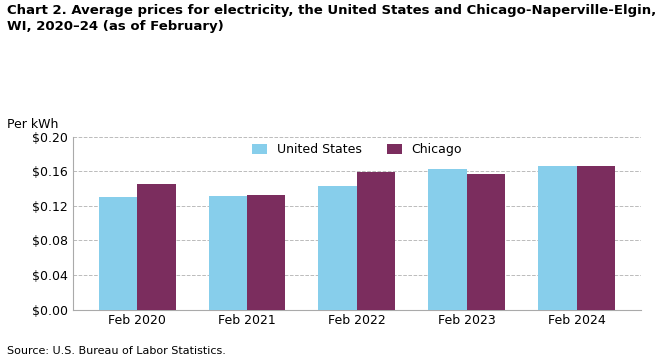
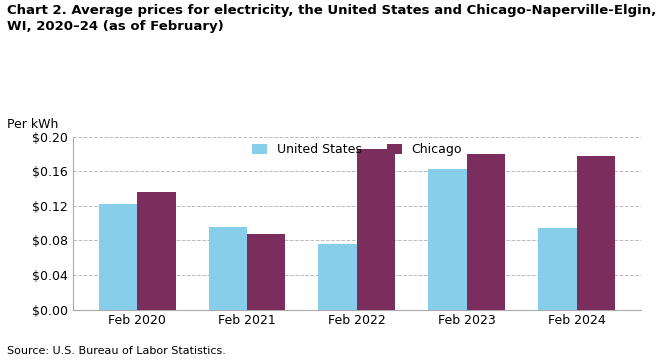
United States/Feb 2020: $0.130 -> $0.122
Chicago/Feb 2020: $0.145 -> $0.136
United States/Feb 2021: $0.132 -> $0.096
Chicago/Feb 2021: $0.133 -> $0.088
United States/Feb 2022: $0.143 -> $0.076
Chicago/Feb 2022: $0.159 -> $0.186
Chicago/Feb 2023: $0.157 -> $0.180
United States/Feb 2024: $0.166 -> $0.094
Chicago/Feb 2024: $0.166 -> $0.178
